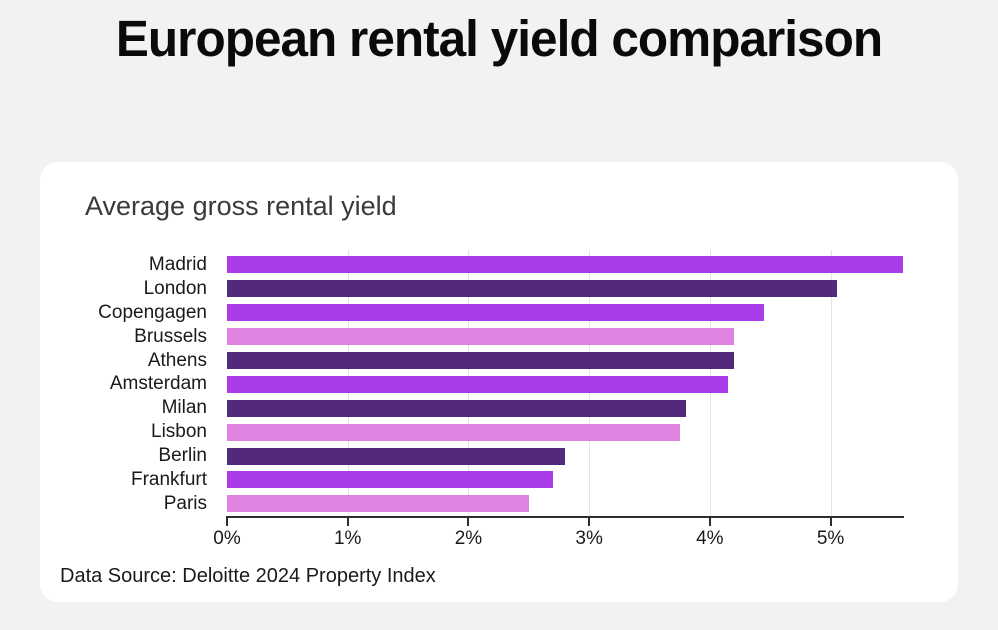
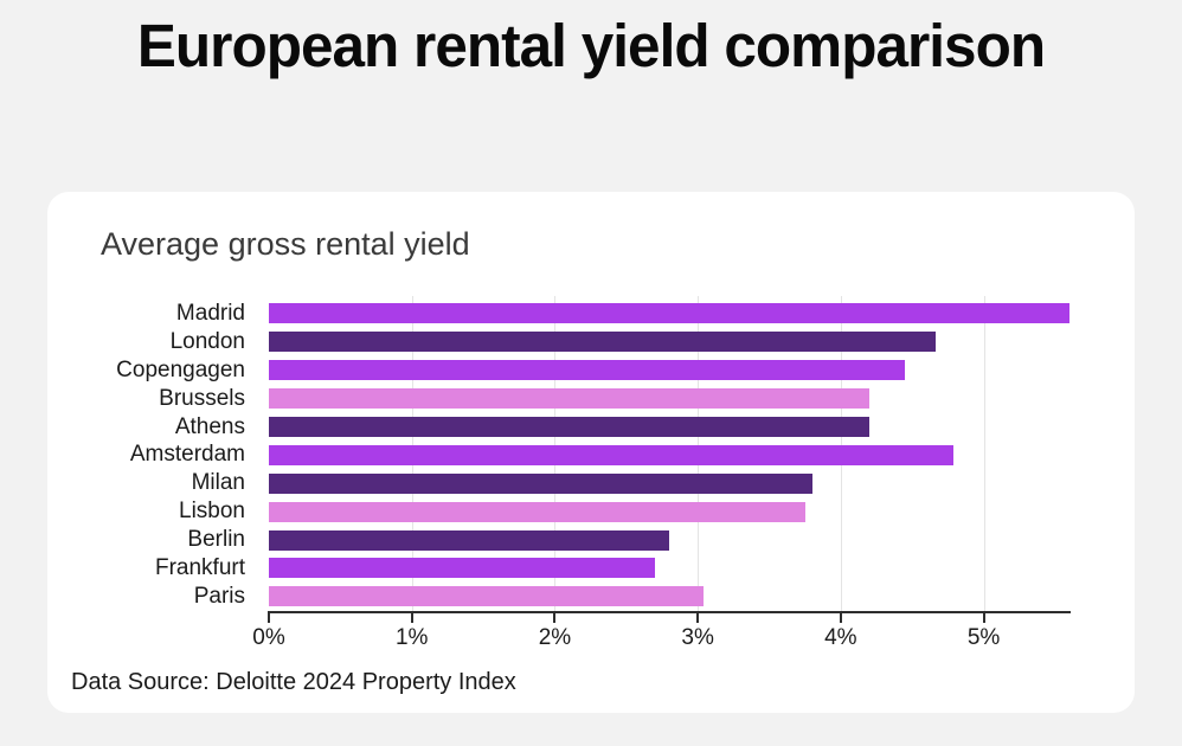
London: 5.05% -> 4.66%
Amsterdam: 4.15% -> 4.79%
Paris: 2.50% -> 3.04%
